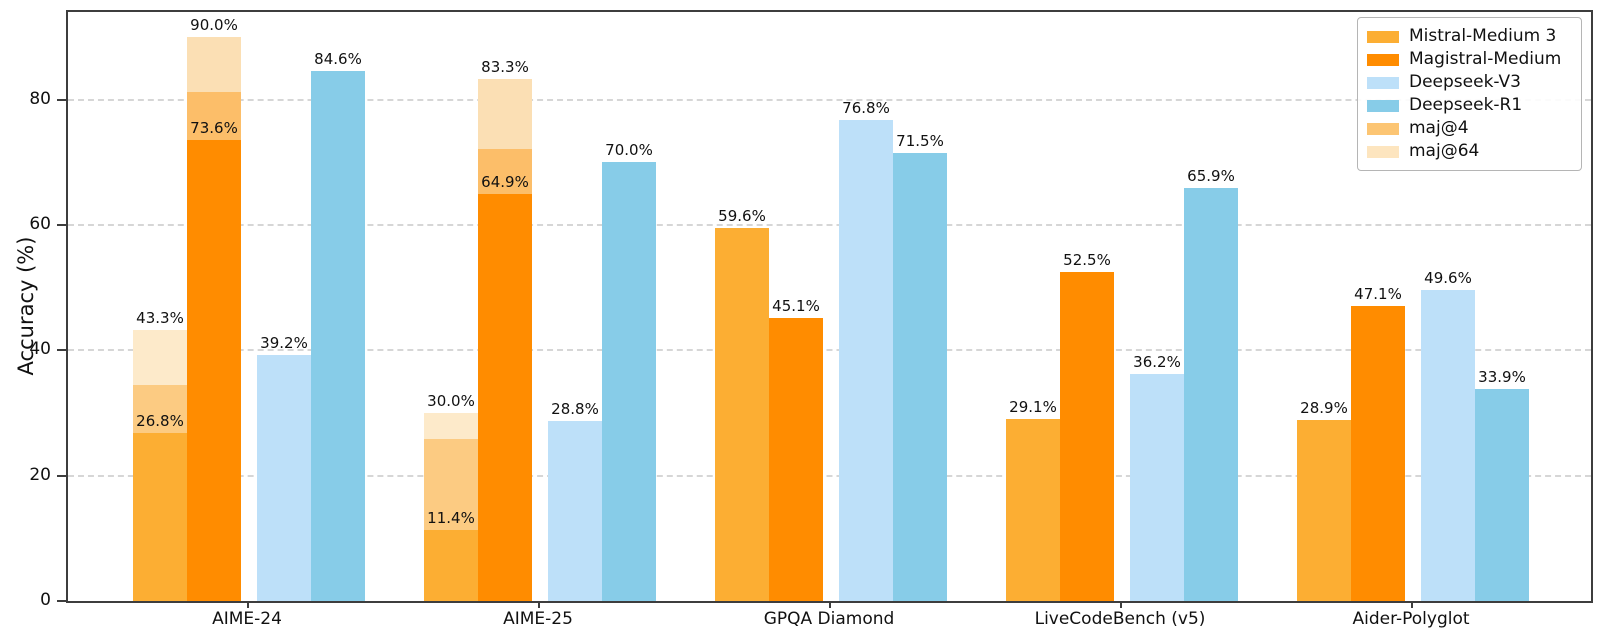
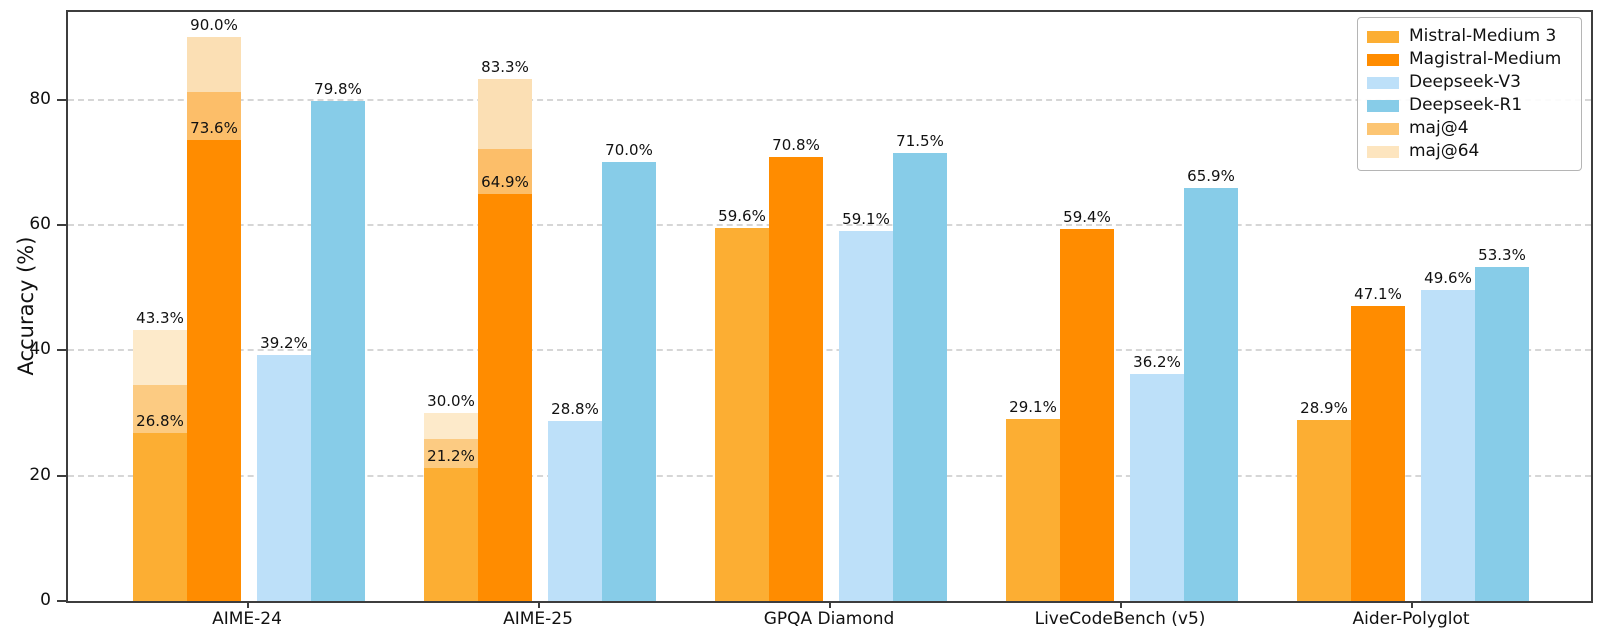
Deepseek-R1/AIME-24: 84.6% -> 79.8%
Mistral-Medium 3/AIME-25: 11.4% -> 21.2%
Magistral-Medium/GPQA Diamond: 45.1% -> 70.8%
Deepseek-V3/GPQA Diamond: 76.8% -> 59.1%
Magistral-Medium/LiveCodeBench (v5): 52.5% -> 59.4%
Deepseek-R1/Aider-Polyglot: 33.9% -> 53.3%
